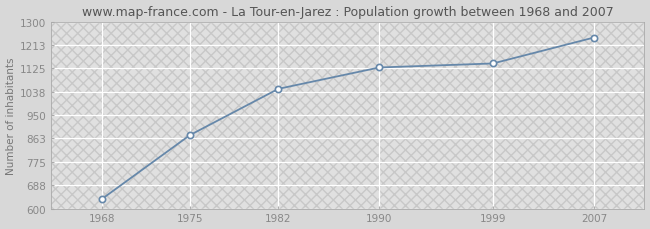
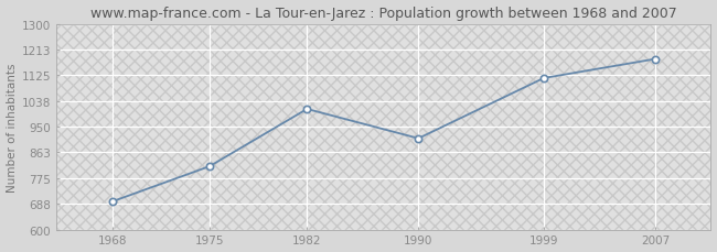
1968: 635 -> 695
1975: 875 -> 815
1982: 1048 -> 1010
1990: 1128 -> 910
1999: 1143 -> 1115
2007: 1240 -> 1180
